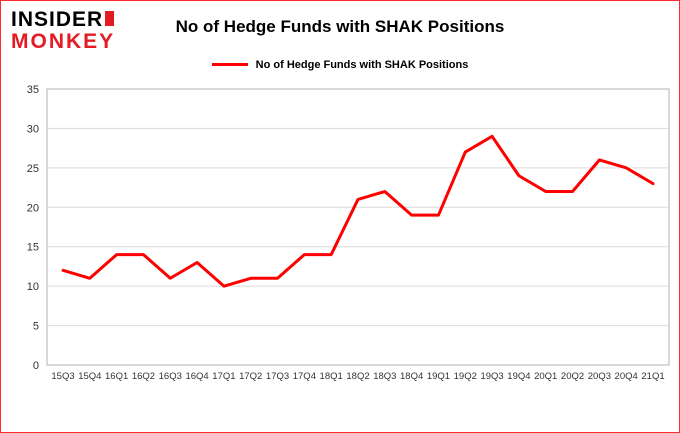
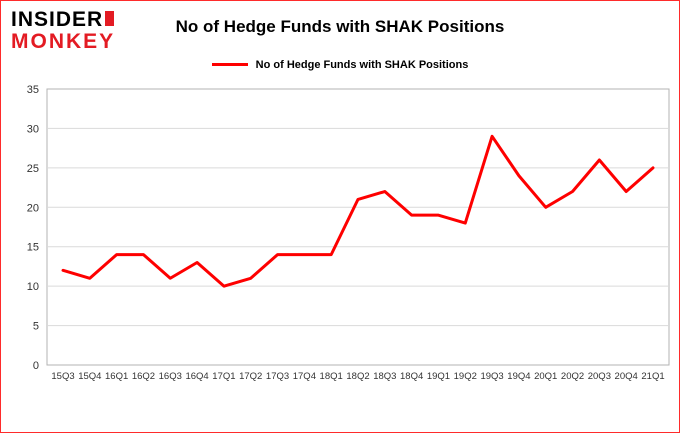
17Q3: 11 -> 14
19Q2: 27 -> 18
20Q1: 22 -> 20
20Q4: 25 -> 22
21Q1: 23 -> 25
